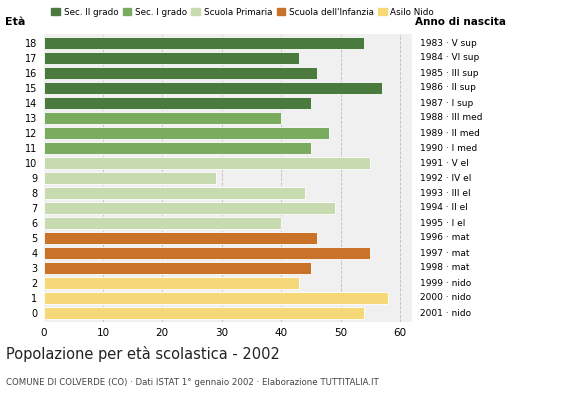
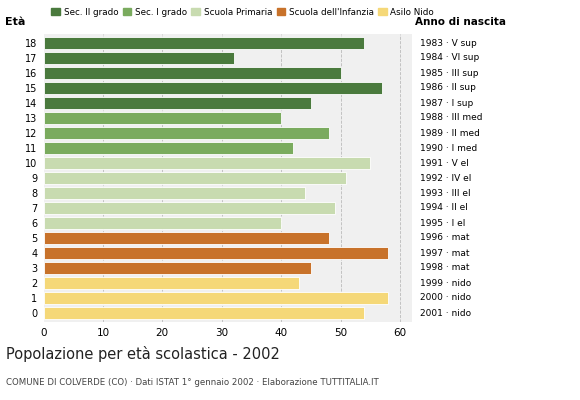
17: 43 -> 32
16: 46 -> 50
11: 45 -> 42
9: 29 -> 51
5: 46 -> 48
4: 55 -> 58
